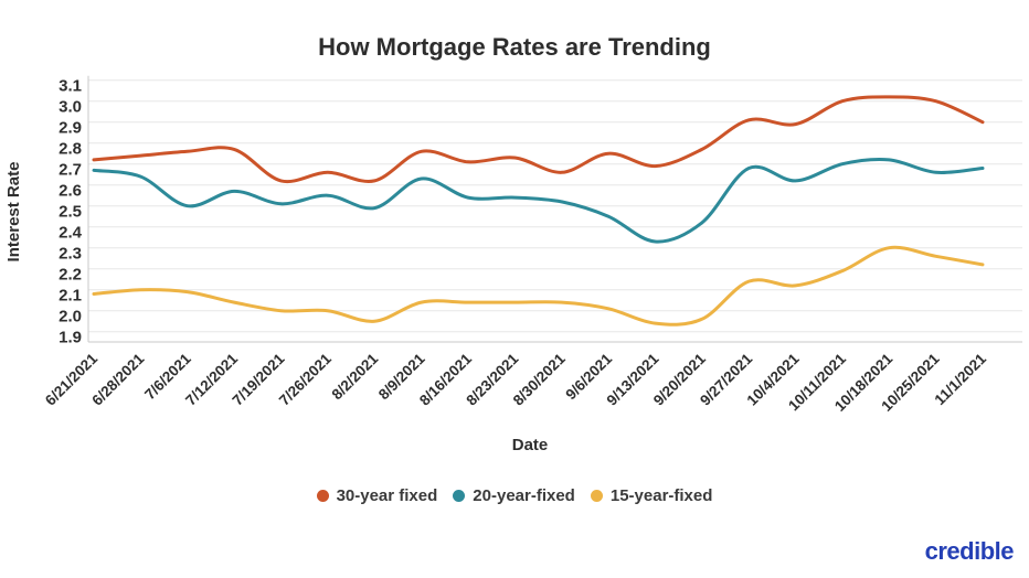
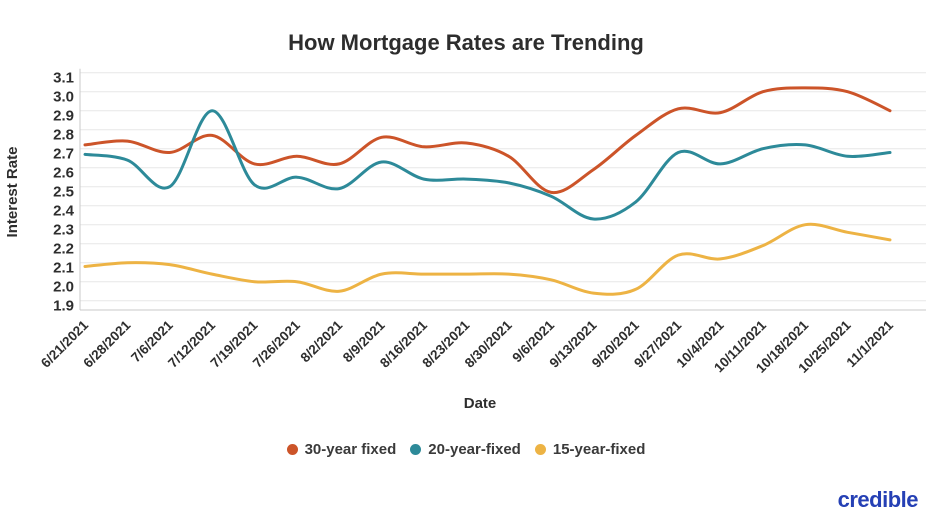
30-year fixed/7/6/2021: 2.76 -> 2.68
20-year-fixed/7/12/2021: 2.57 -> 2.90
30-year fixed/9/6/2021: 2.75 -> 2.47
30-year fixed/9/13/2021: 2.69 -> 2.59
